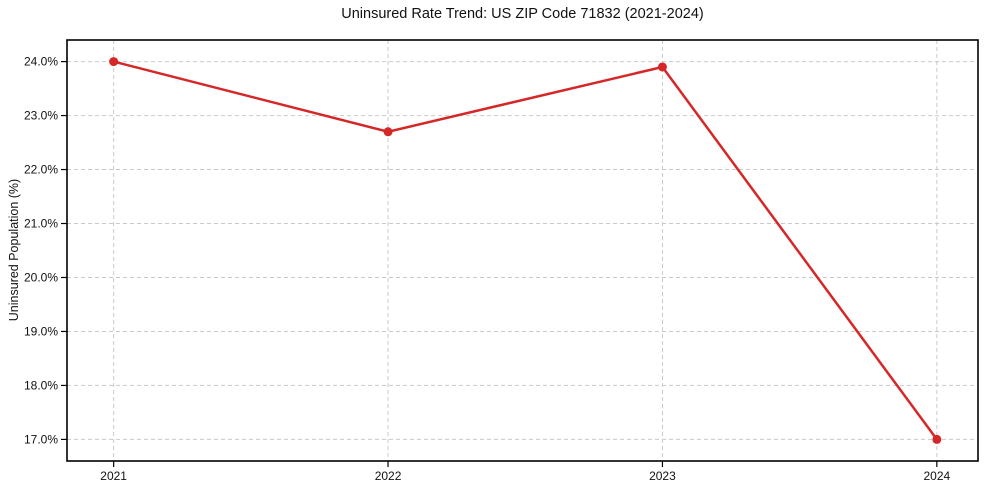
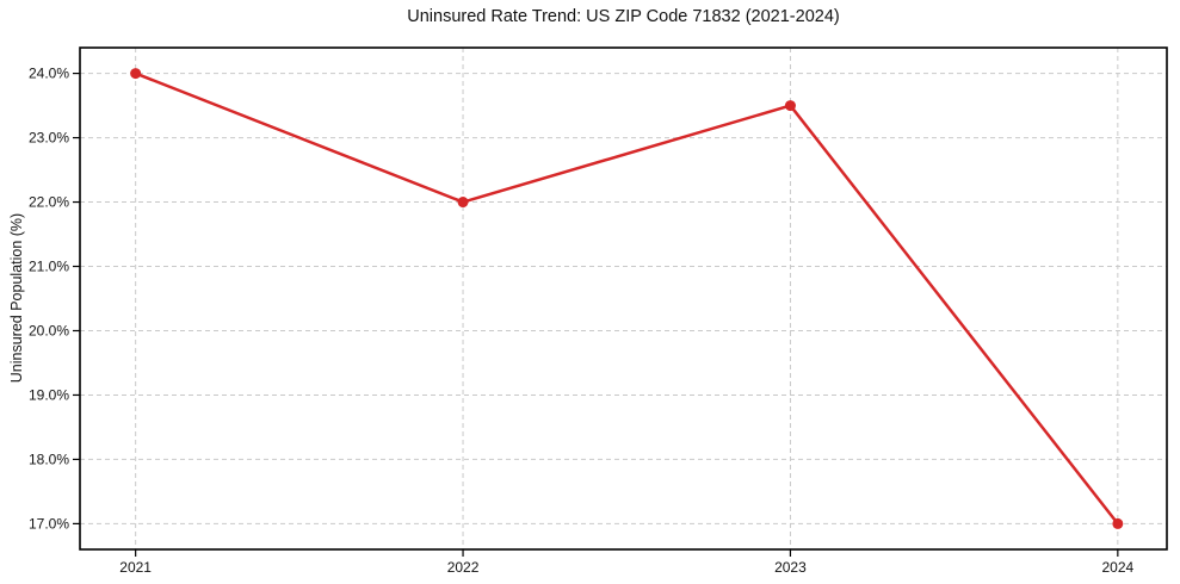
2022: 22.7% -> 22.0%
2023: 23.9% -> 23.5%
